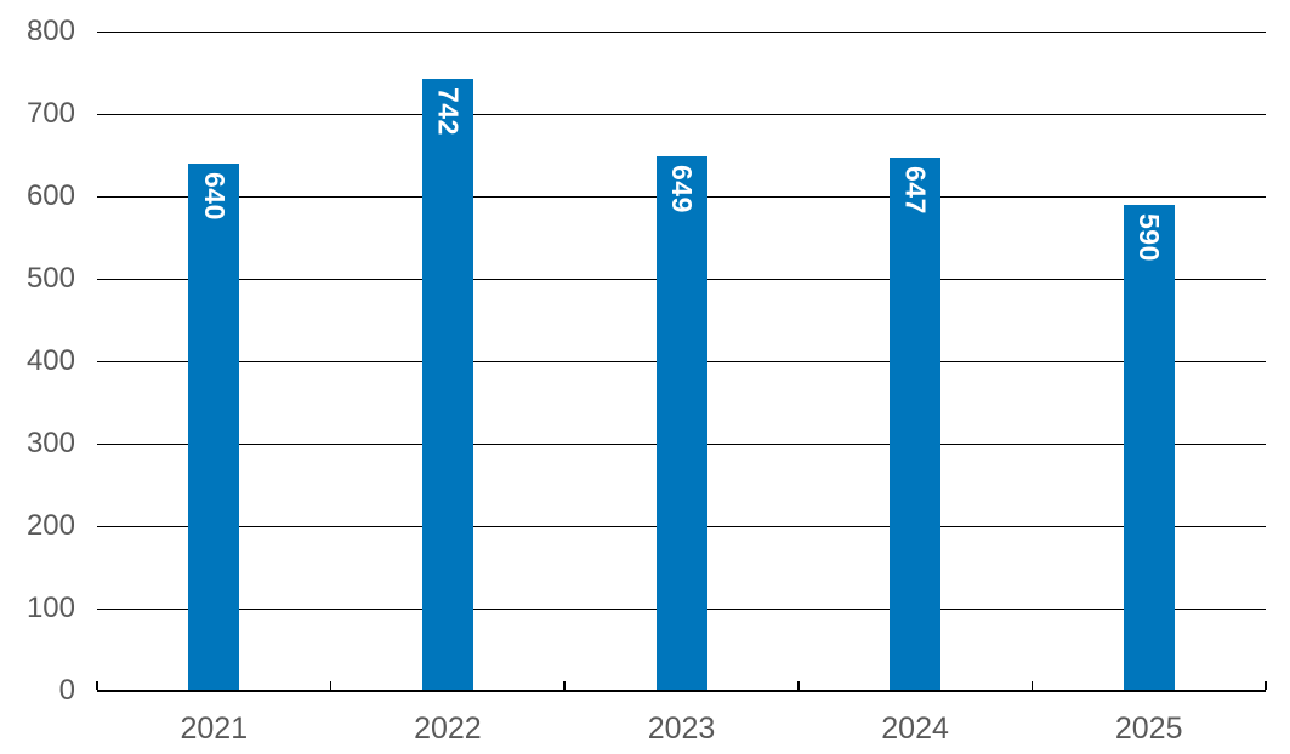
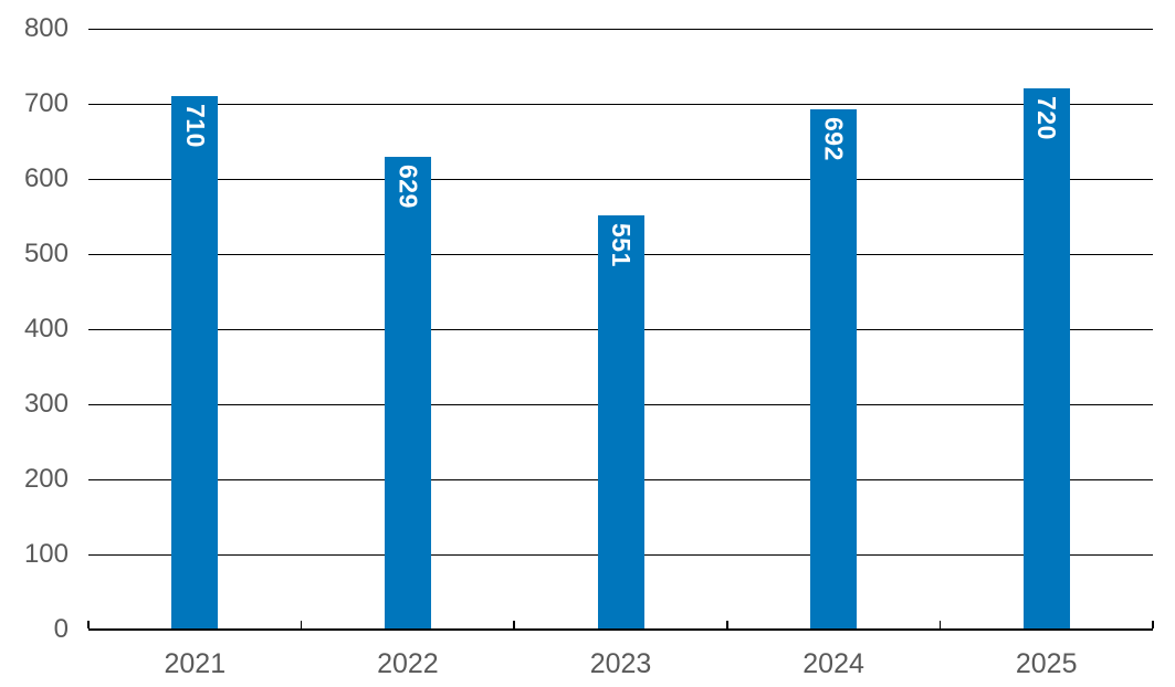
2021: 640 -> 710
2022: 742 -> 629
2023: 649 -> 551
2024: 647 -> 692
2025: 590 -> 720
